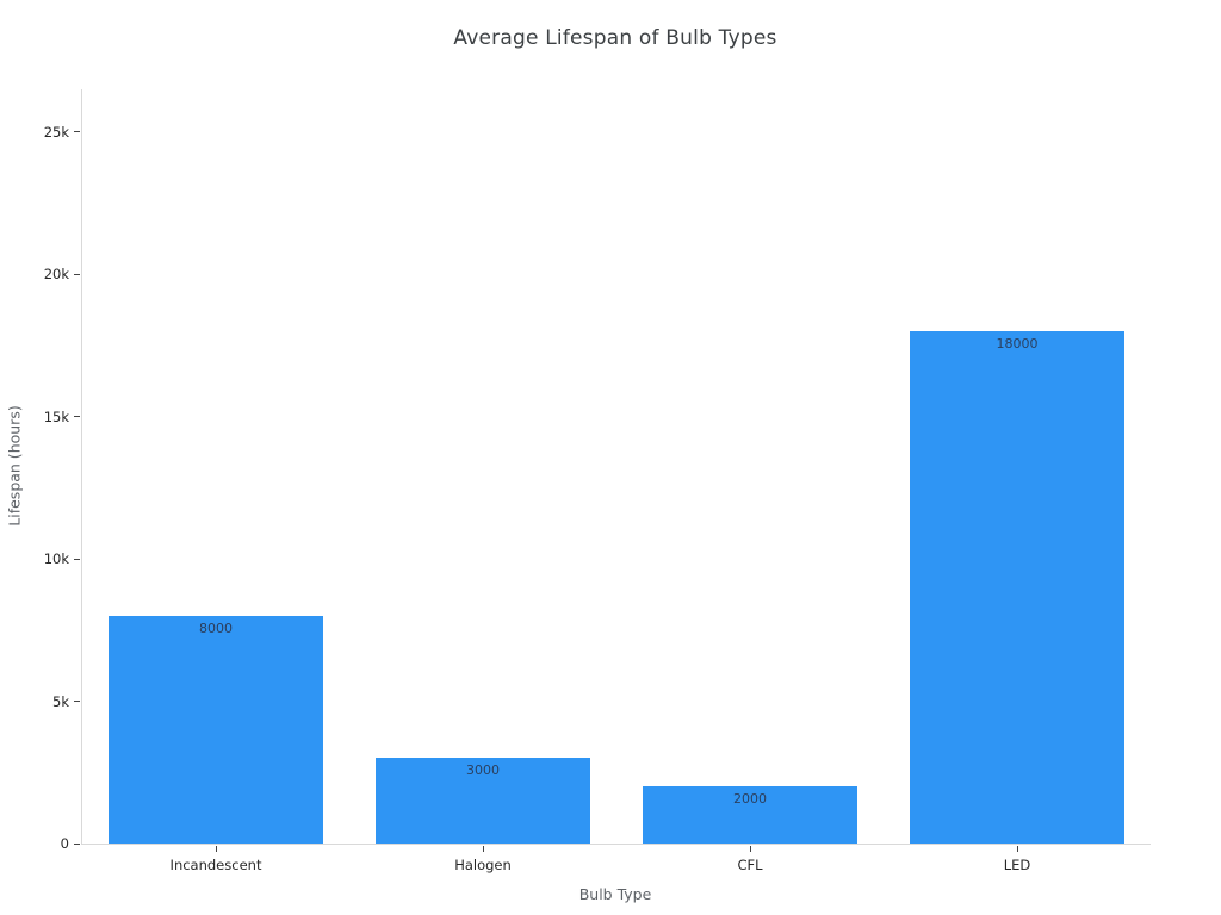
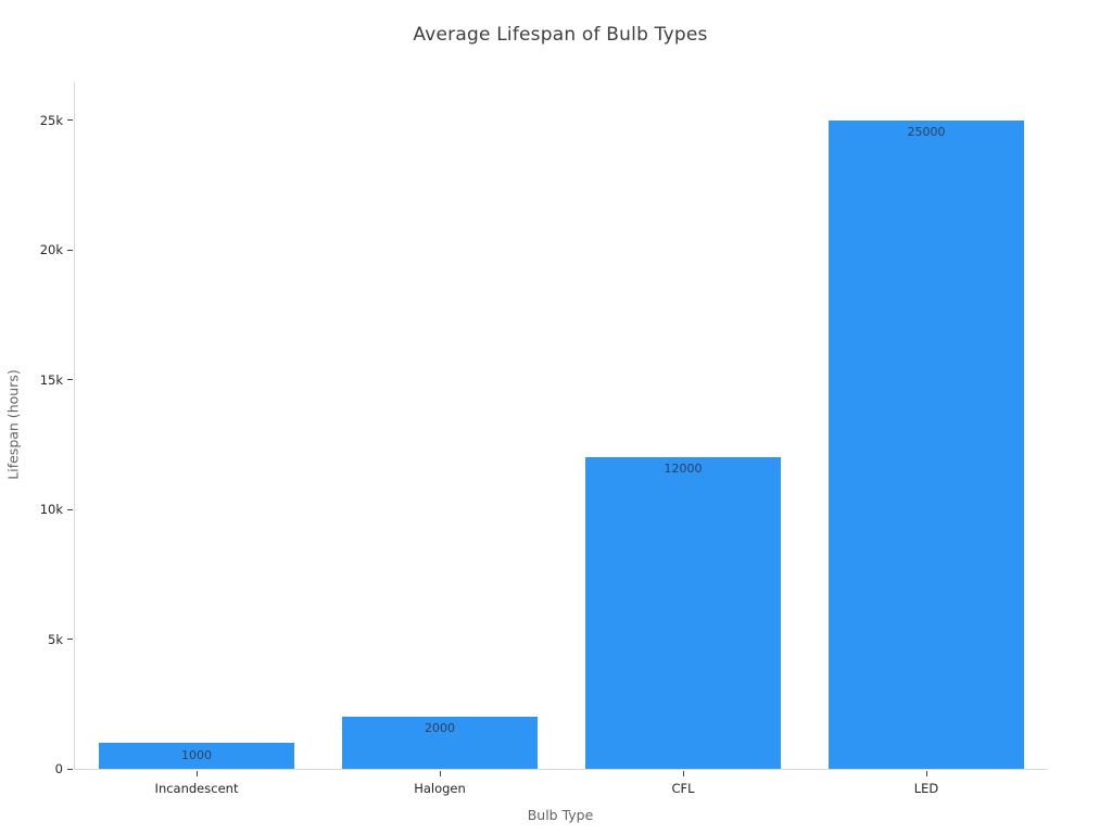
Incandescent: 8000 -> 1000
Halogen: 3000 -> 2000
CFL: 2000 -> 12000
LED: 18000 -> 25000
